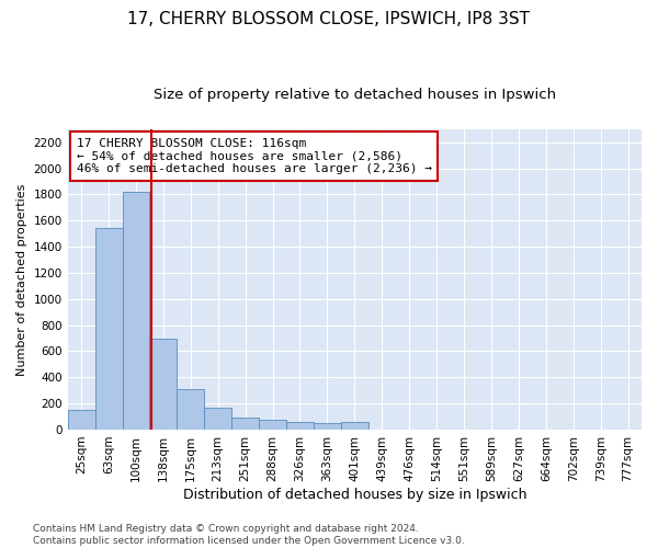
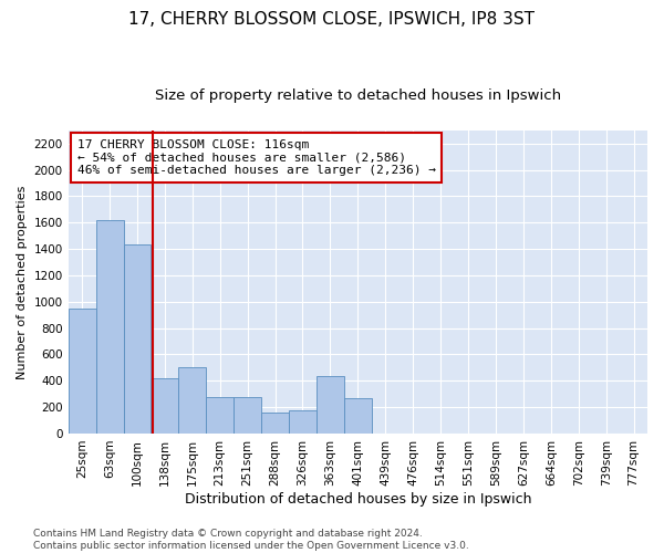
25sqm: 150 -> 950
63sqm: 1540 -> 1620
100sqm: 1820 -> 1430
138sqm: 700 -> 420
175sqm: 310 -> 500
213sqm: 170 -> 280
251sqm: 100 -> 280
288sqm: 80 -> 160
326sqm: 60 -> 180
363sqm: 50 -> 440
401sqm: 60 -> 270
